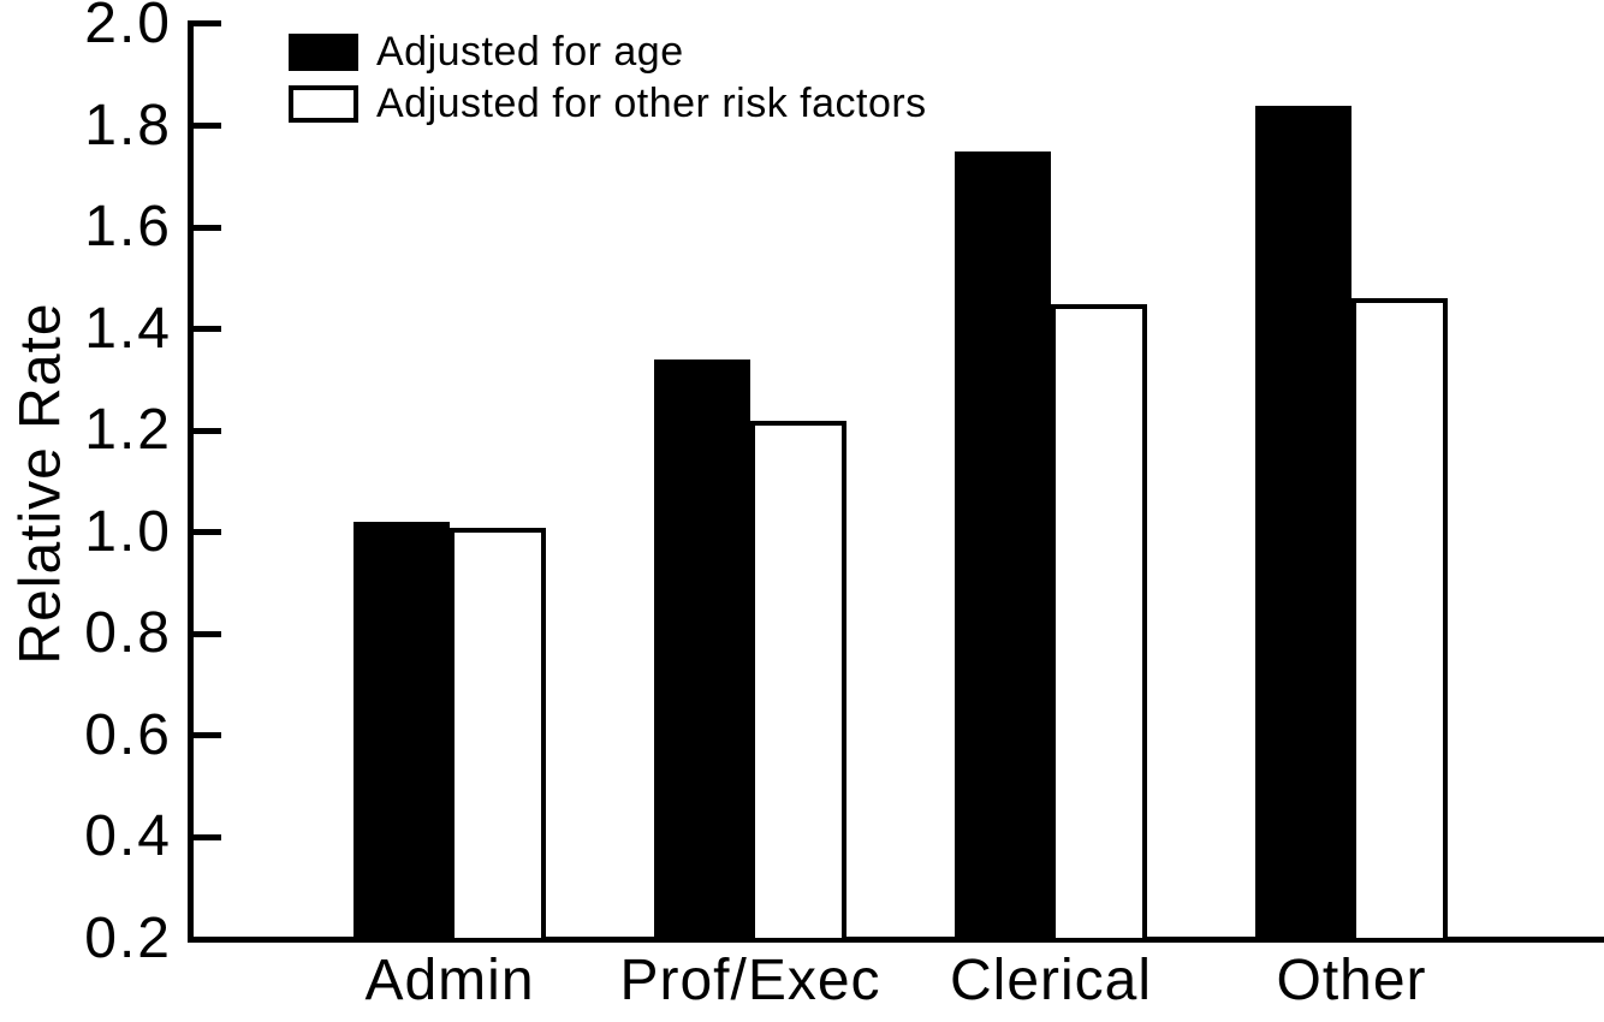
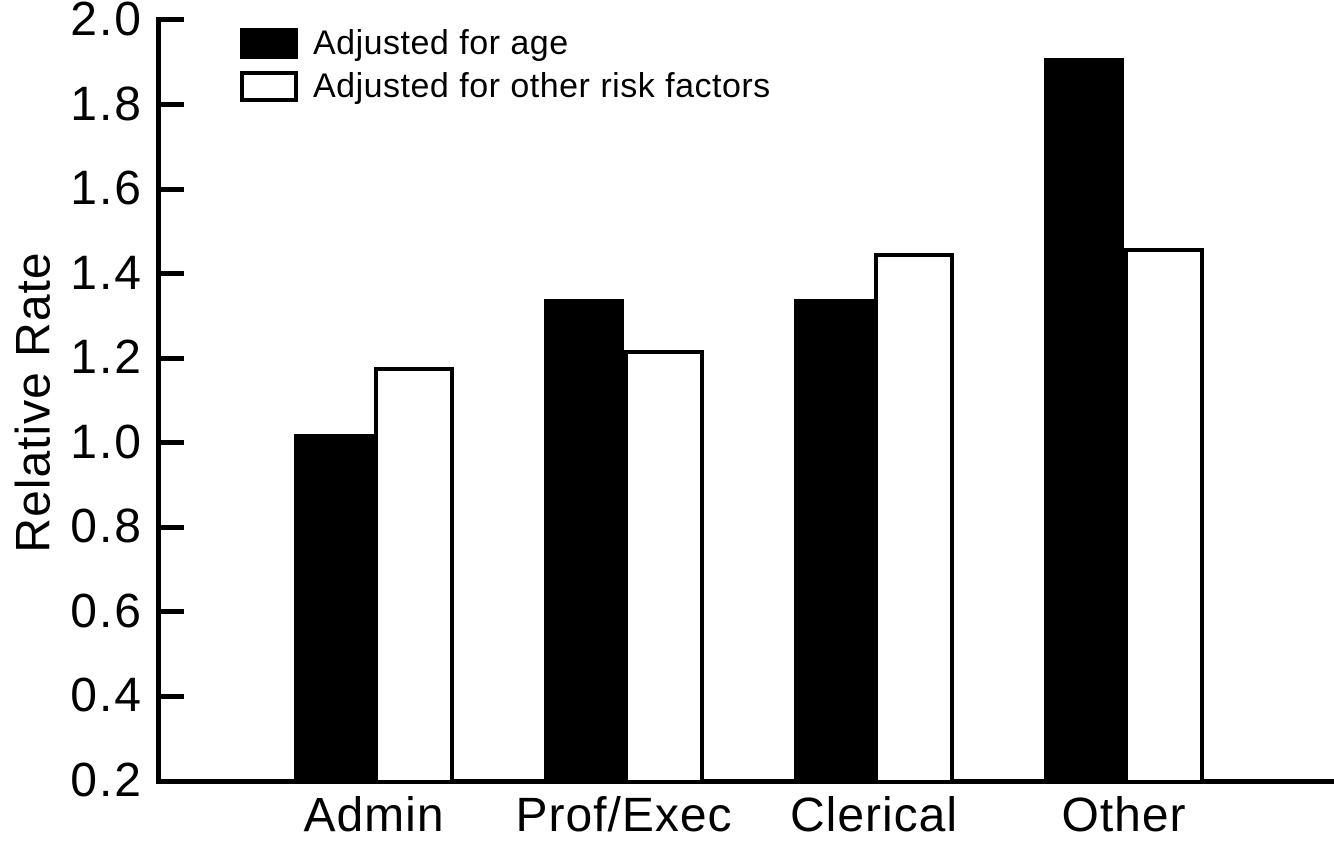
Adjusted for other risk factors/Admin: 1.01 -> 1.18
Adjusted for age/Clerical: 1.75 -> 1.34
Adjusted for age/Other: 1.84 -> 1.91
